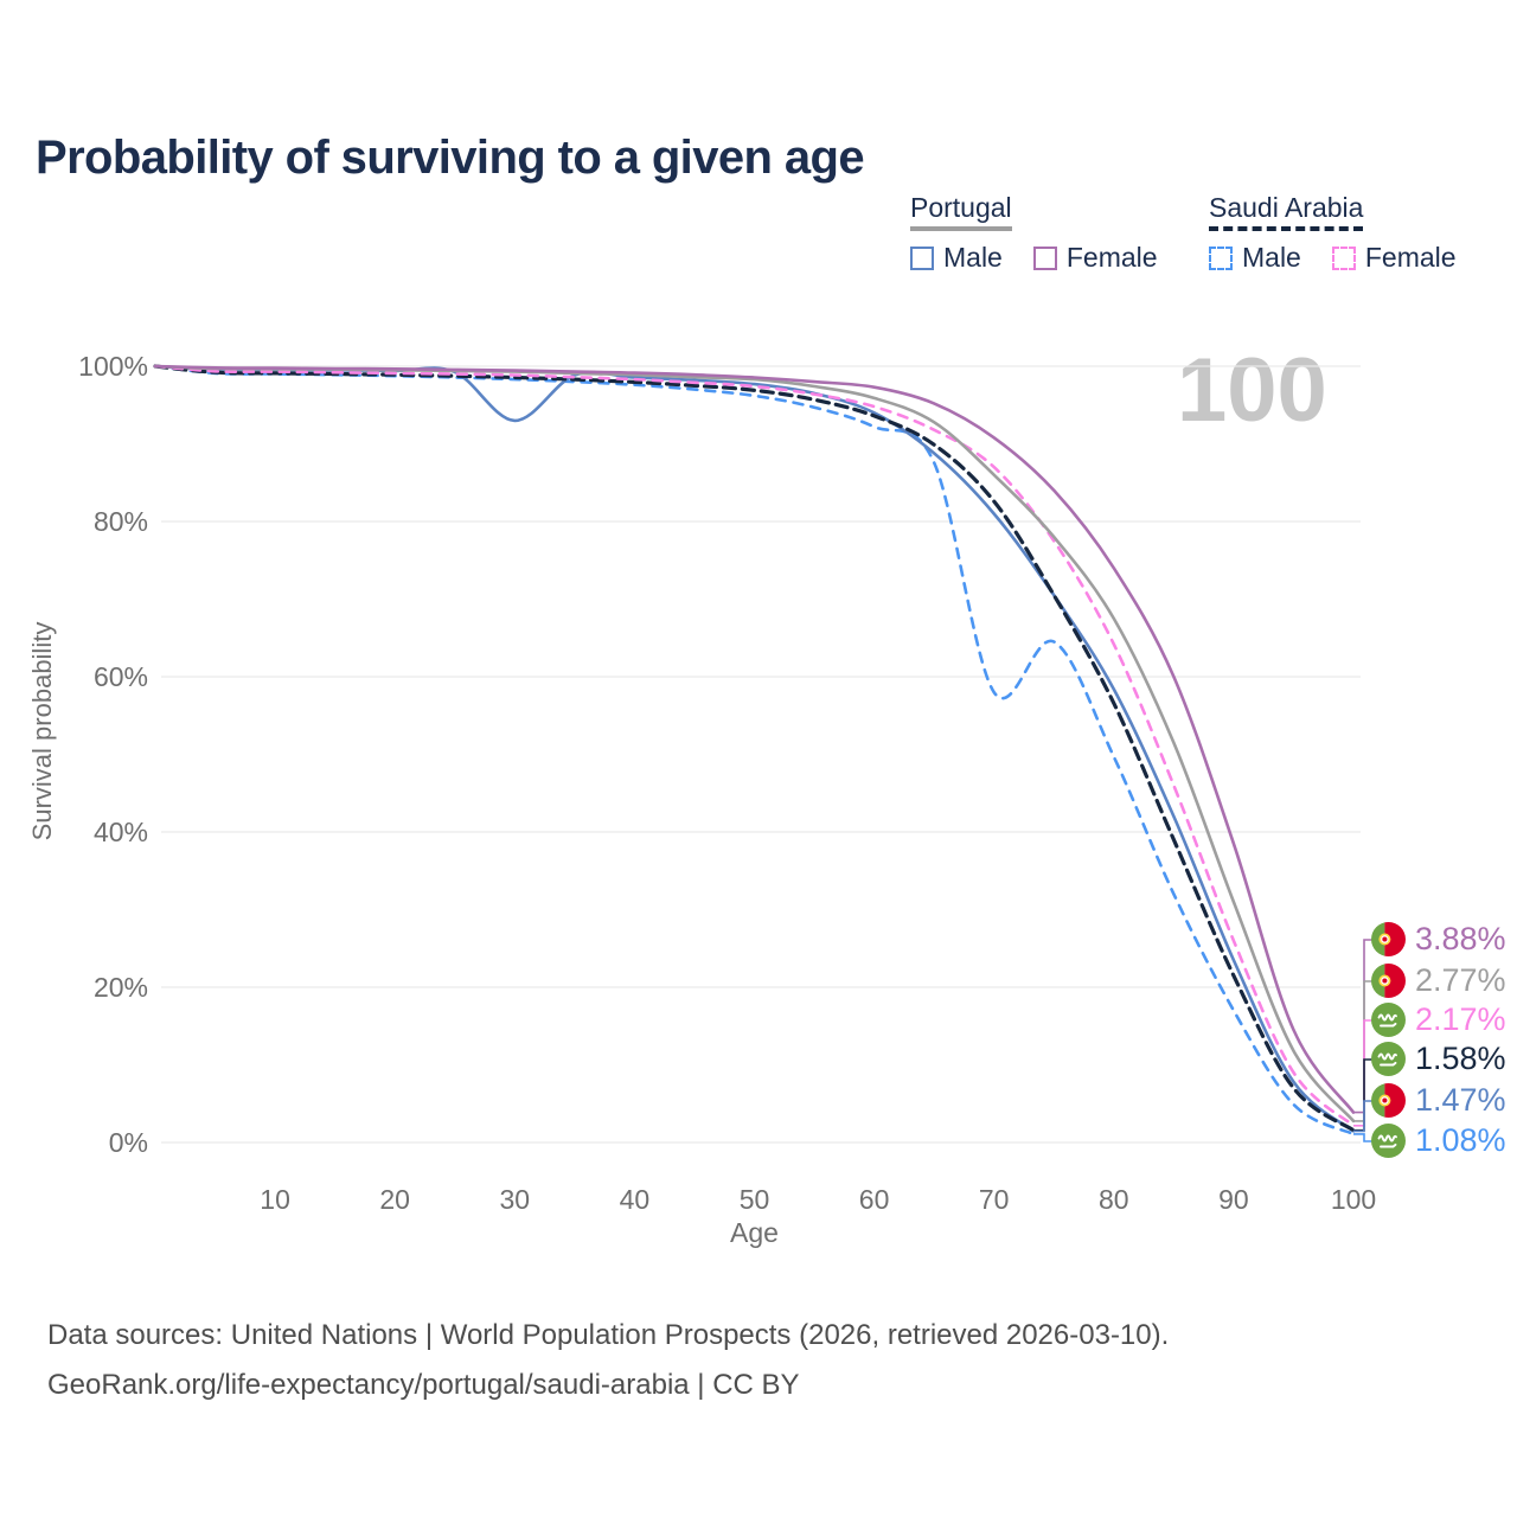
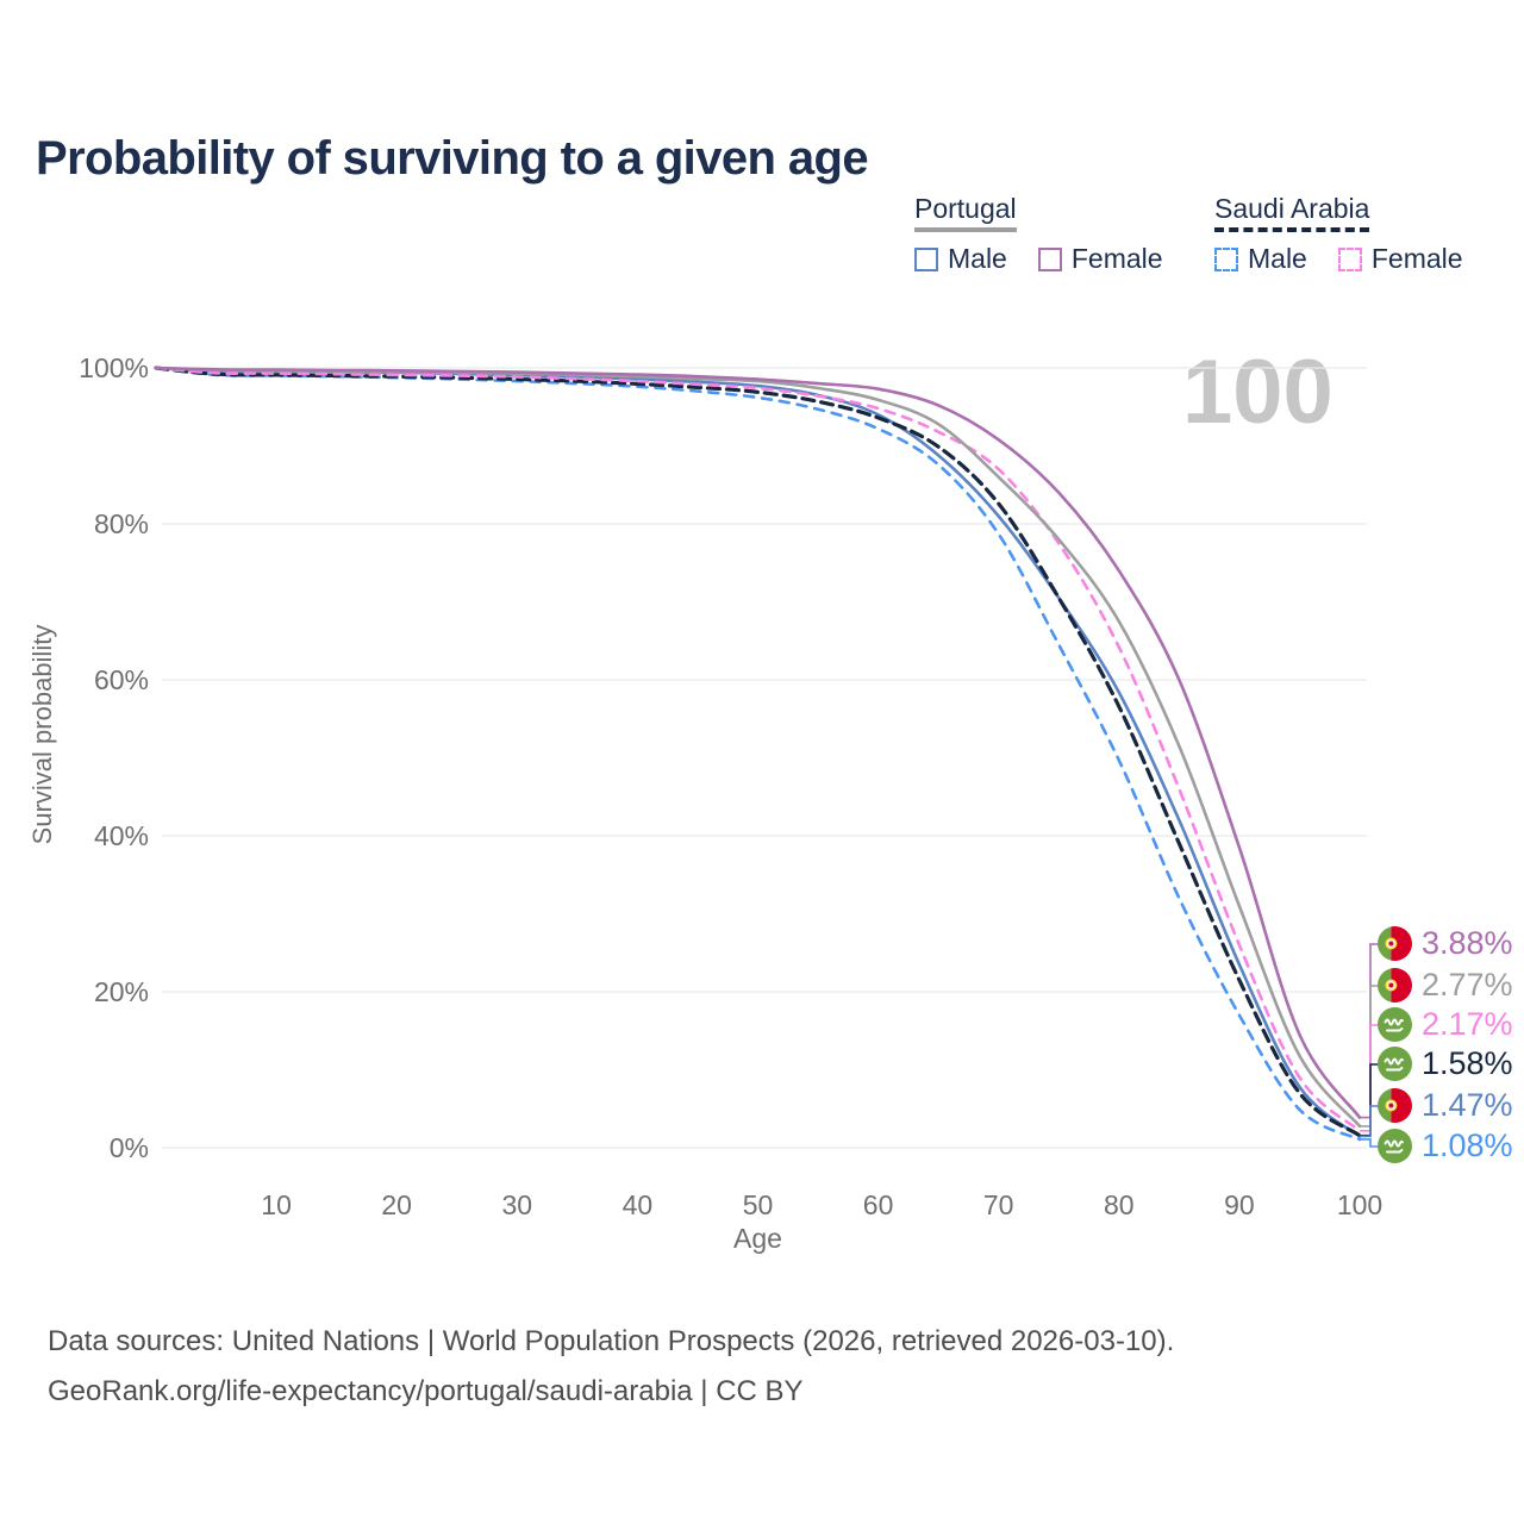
Portugal Male/30: 93% -> 99%
Saudi Arabia Male/70: 58% -> 79%
